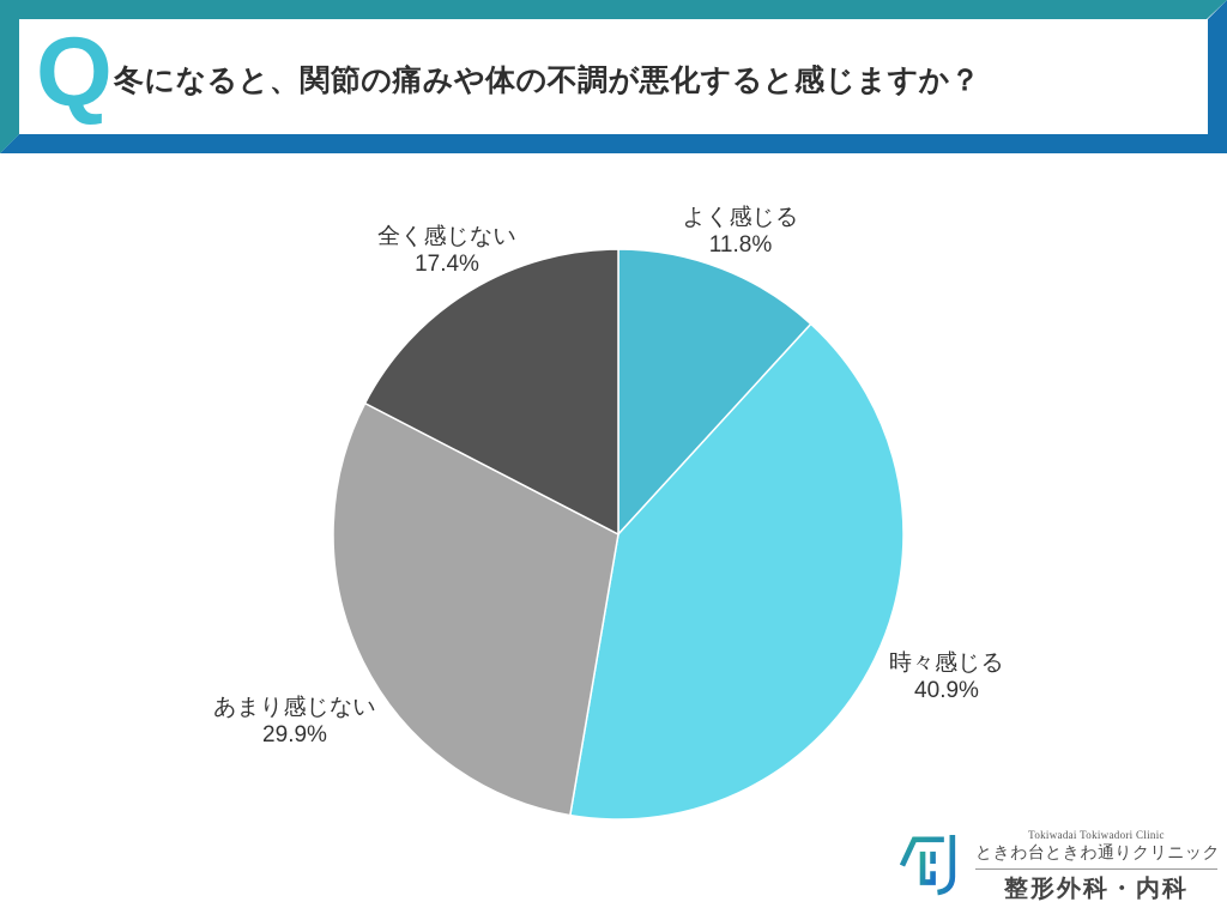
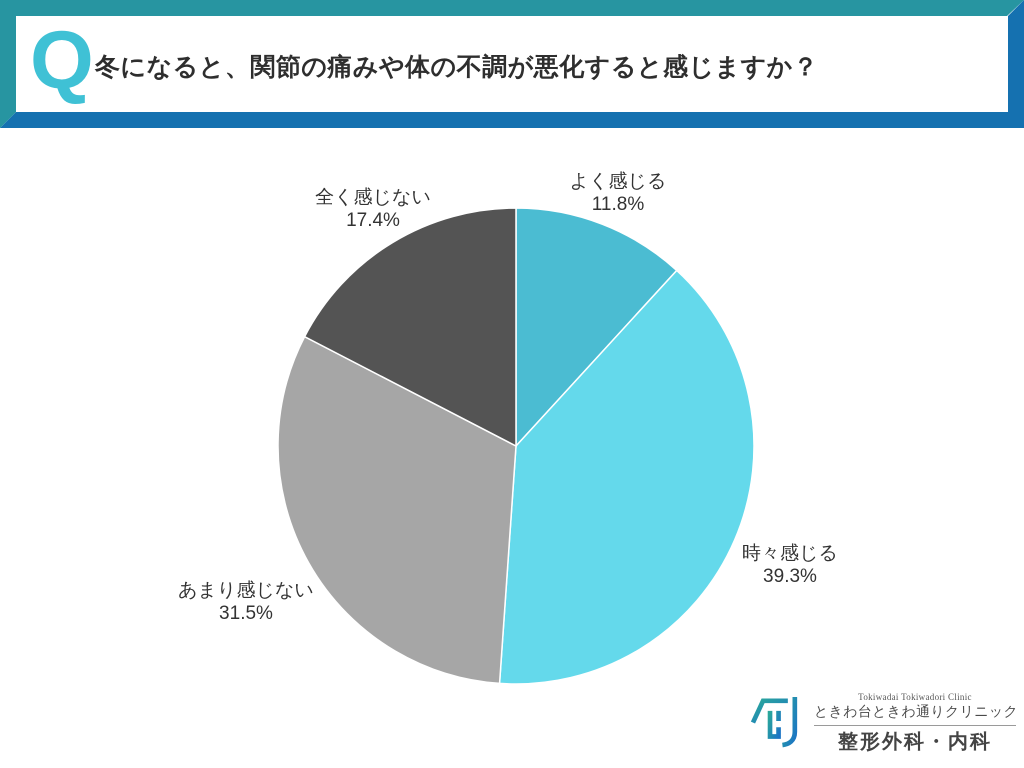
時々感じる: 40.9% -> 39.3%
あまり感じない: 29.9% -> 31.5%
